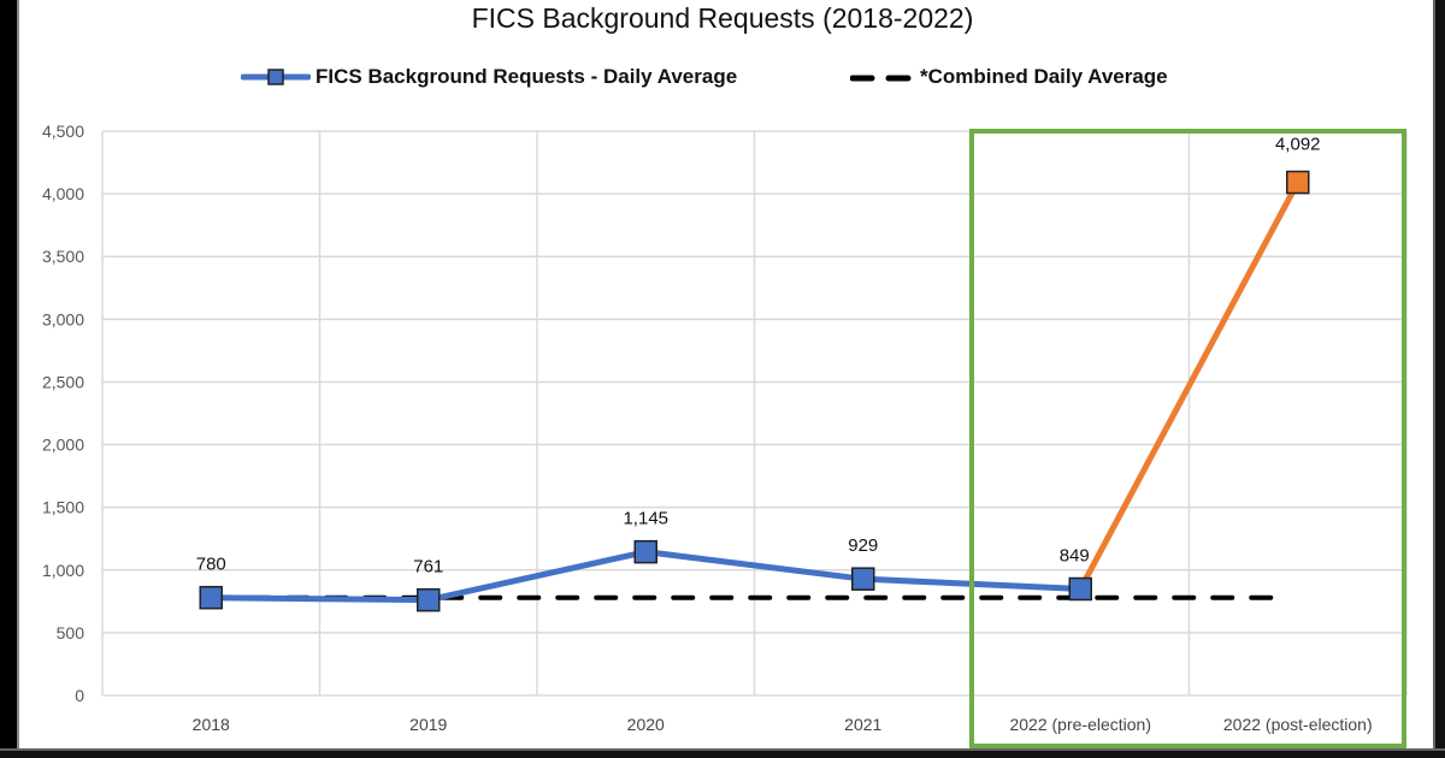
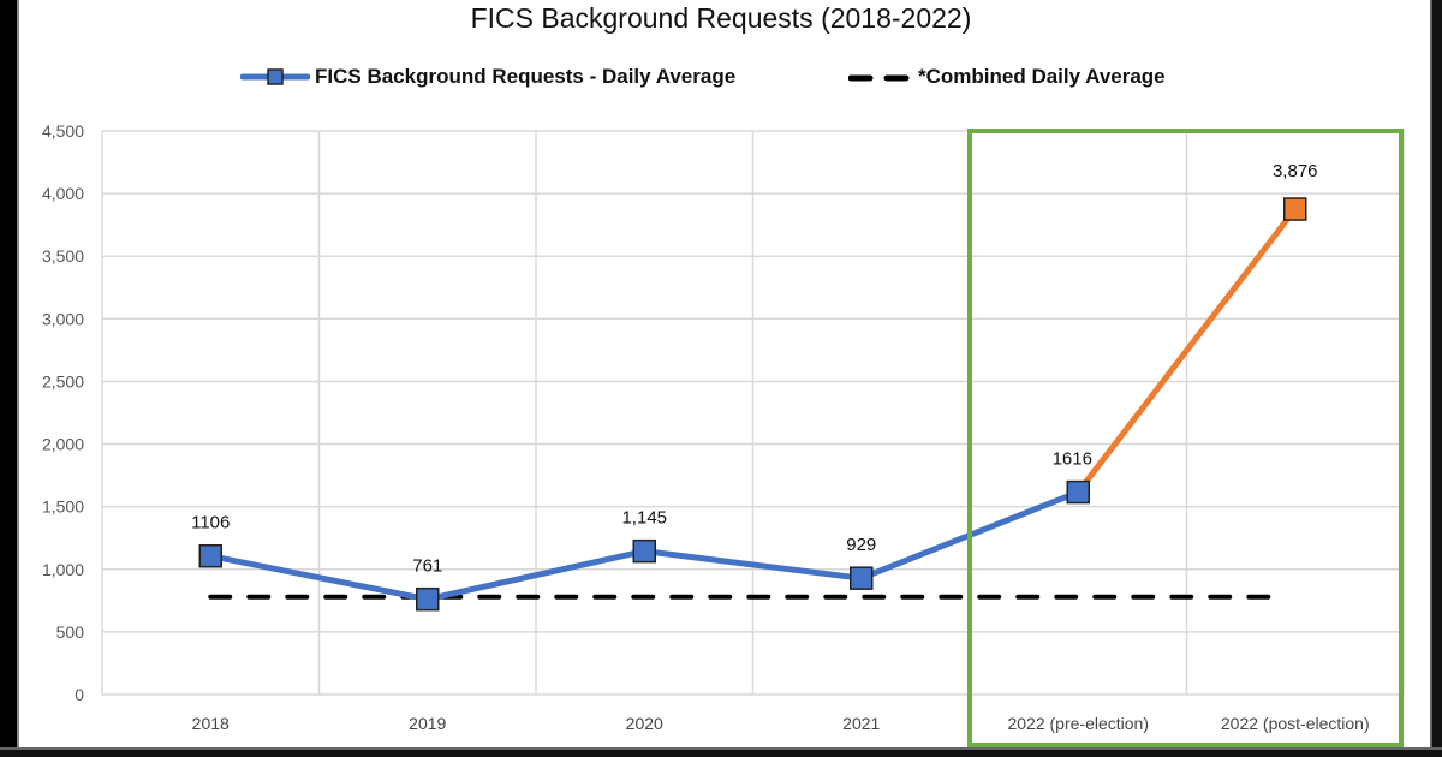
FICS Background Requests - Daily Average/2018: 780 -> 1106
FICS Background Requests - Daily Average/2022 (pre-election): 849 -> 1616
FICS Background Requests - Daily Average/2022 (post-election): 4,092 -> 3,876
